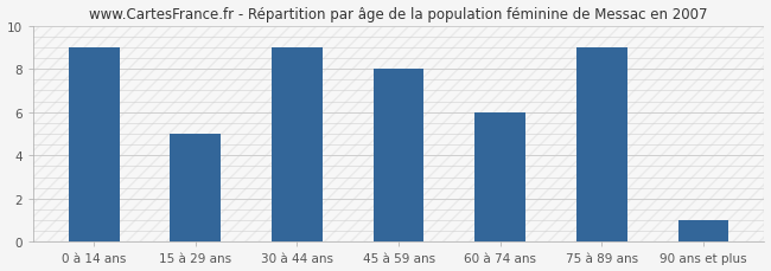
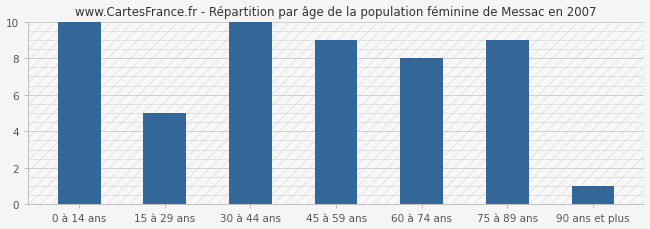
0 à 14 ans: 9 -> 10
30 à 44 ans: 9 -> 10
45 à 59 ans: 8 -> 9
60 à 74 ans: 6 -> 8
